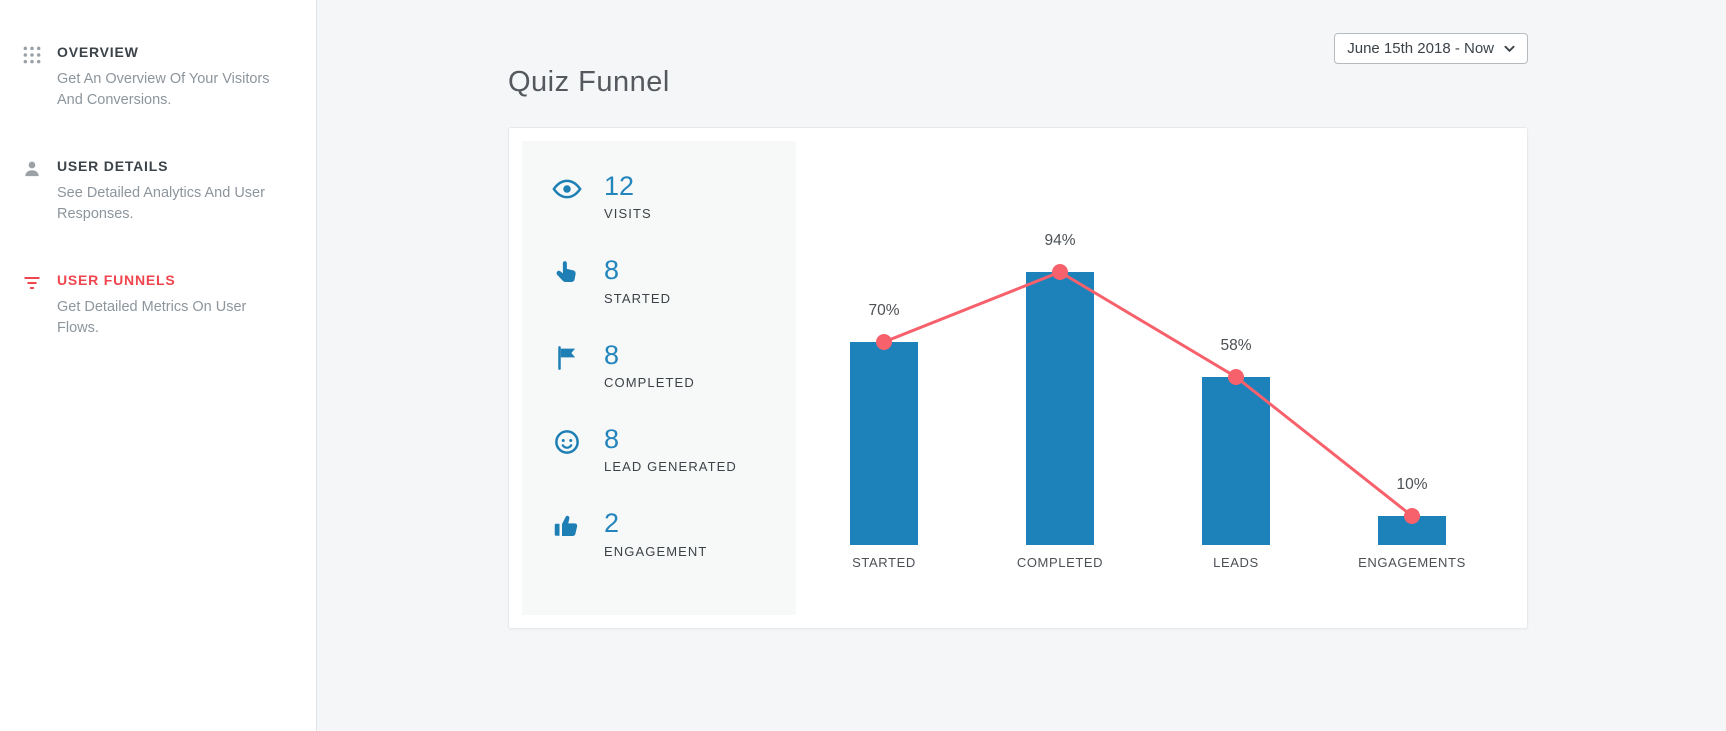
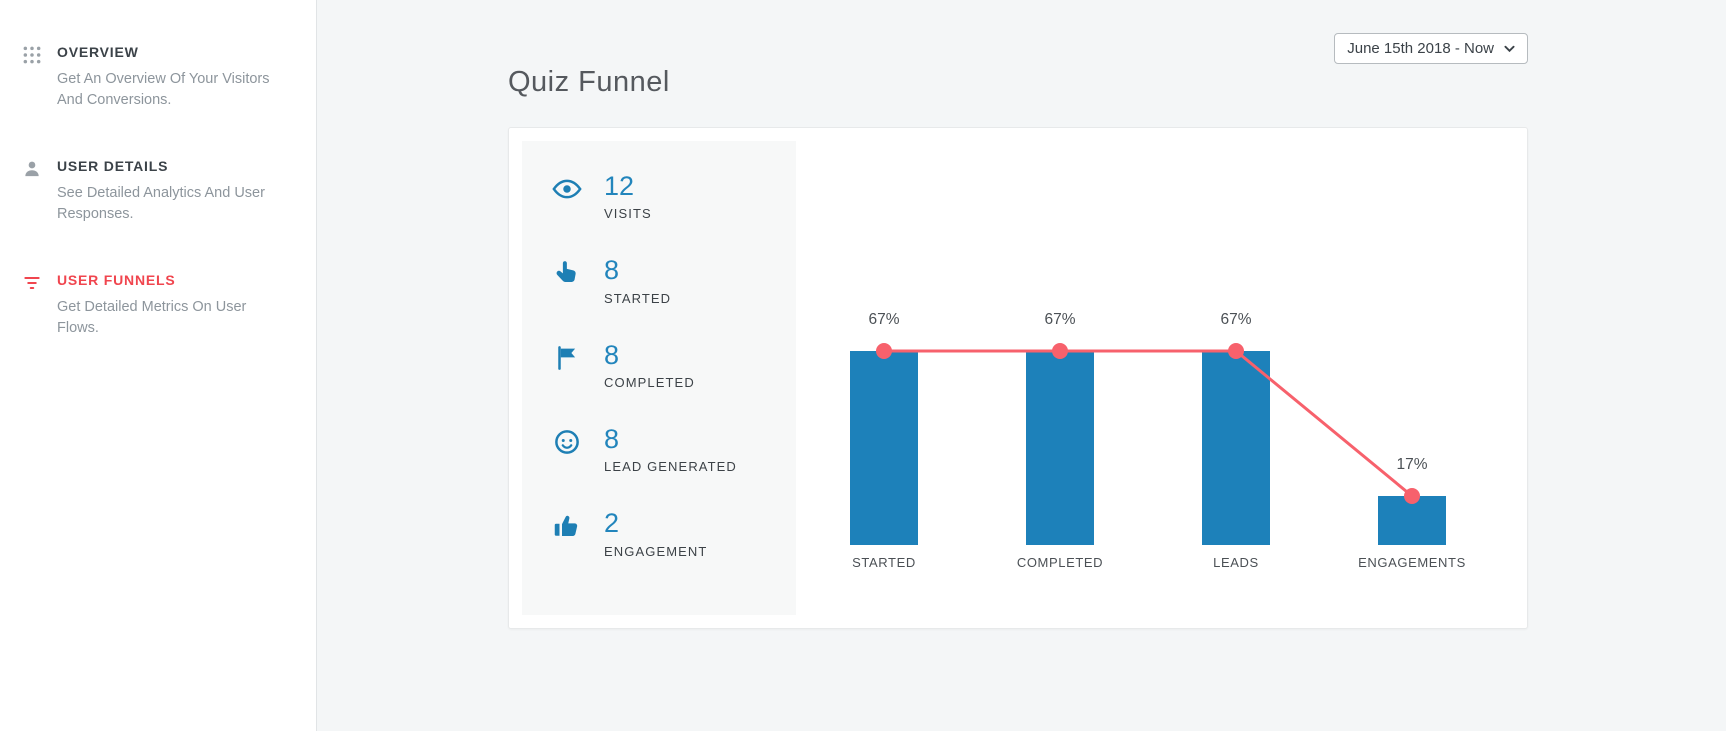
STARTED: 70% -> 67%
COMPLETED: 94% -> 67%
LEADS: 58% -> 67%
ENGAGEMENTS: 10% -> 17%
